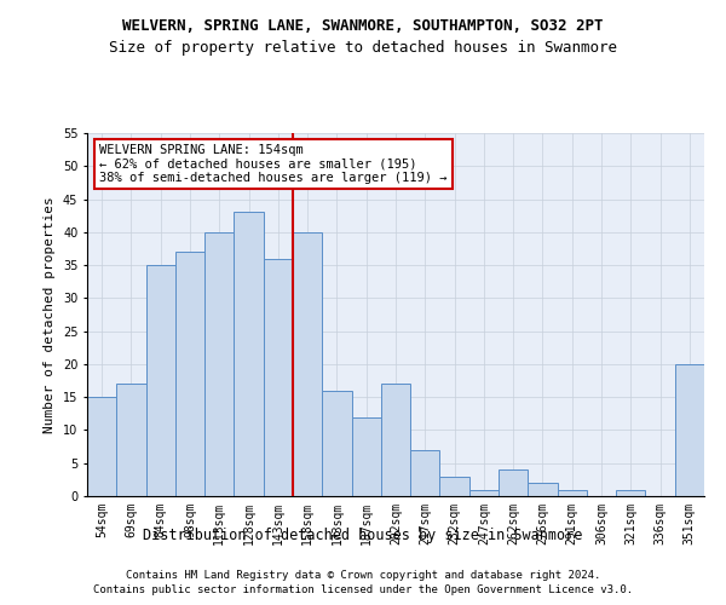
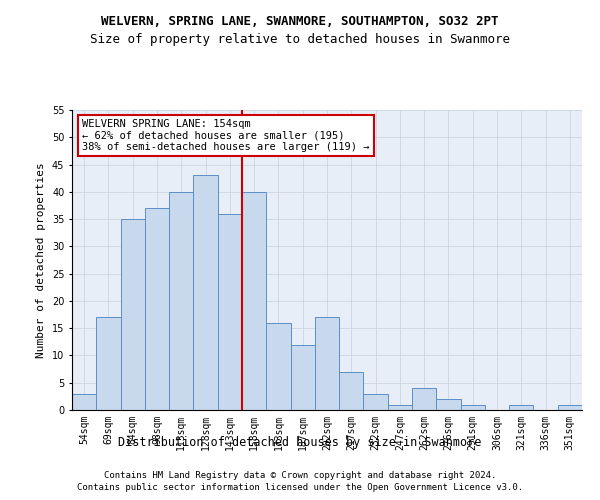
54sqm: 15 -> 3
351sqm: 20 -> 1
